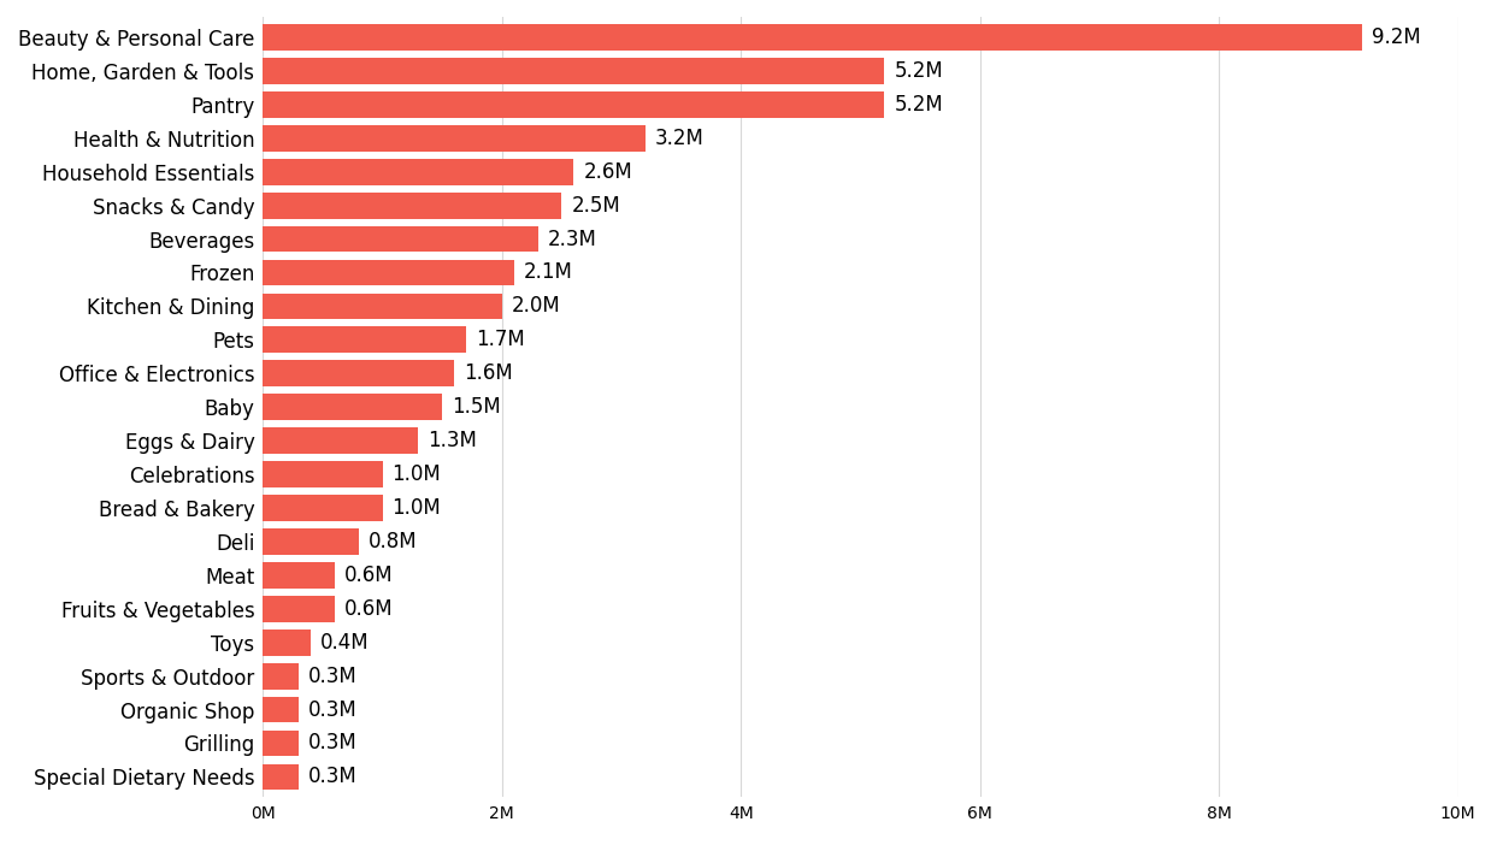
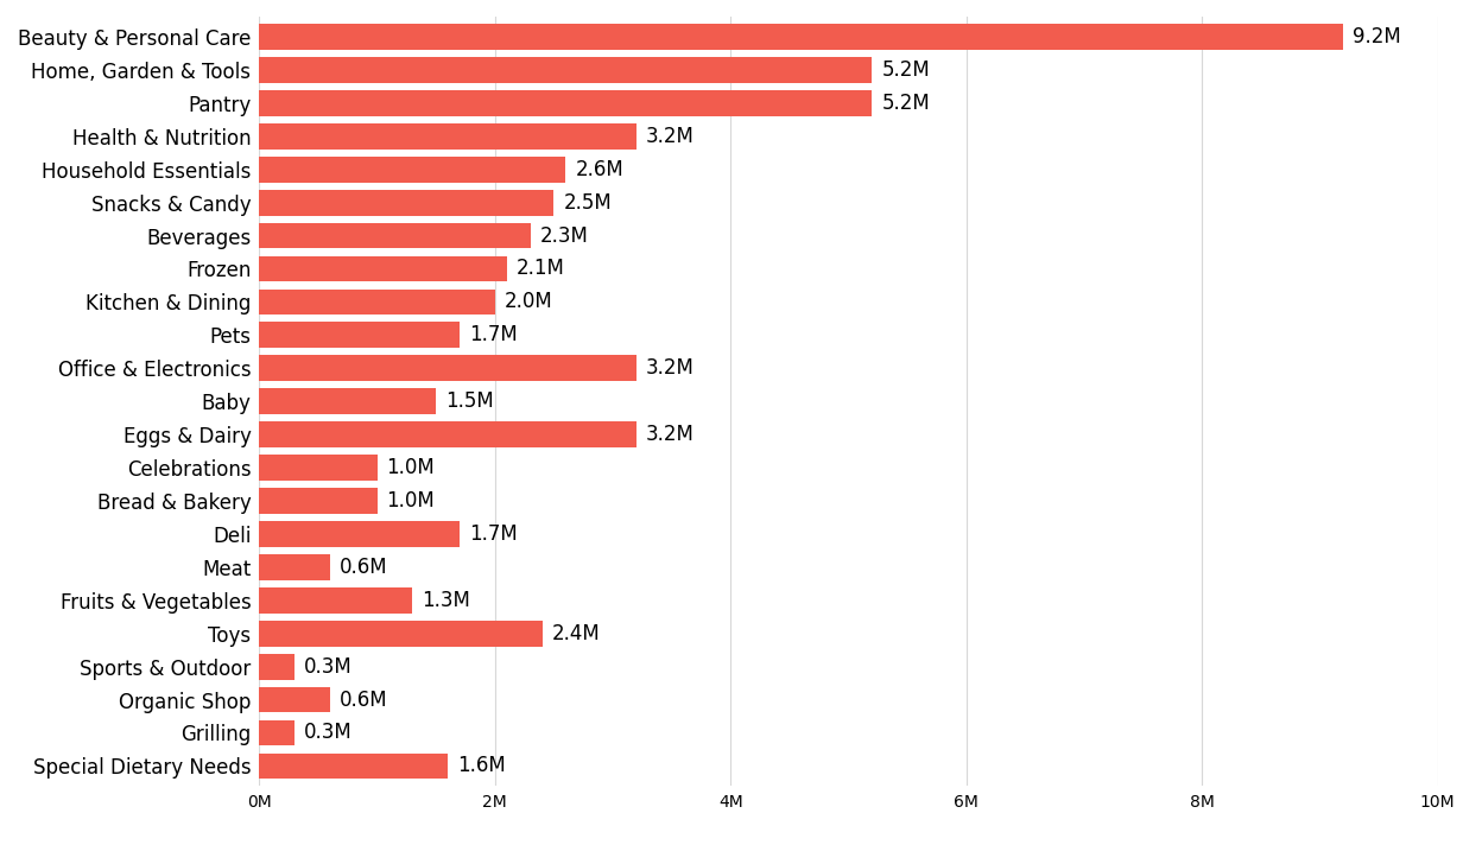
Office & Electronics: 1.6M -> 3.2M
Eggs & Dairy: 1.3M -> 3.2M
Deli: 0.8M -> 1.7M
Fruits & Vegetables: 0.6M -> 1.3M
Toys: 0.4M -> 2.4M
Organic Shop: 0.3M -> 0.6M
Special Dietary Needs: 0.3M -> 1.6M
